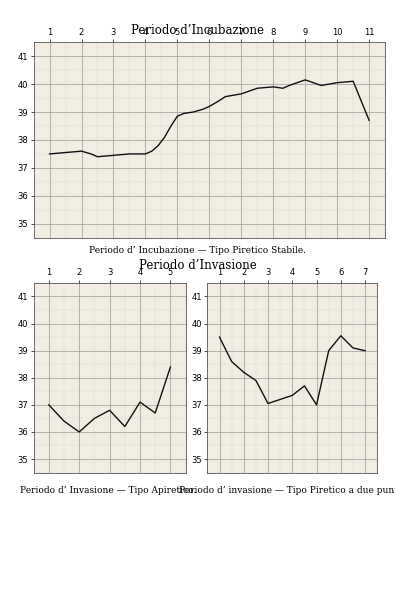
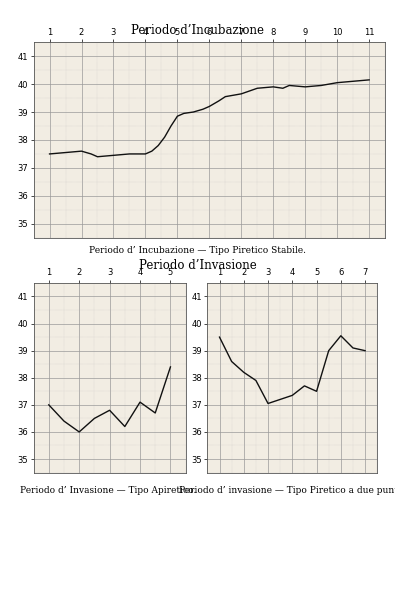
9: 40.15 -> 39.90
11: 38.70 -> 40.15
5: 37.00 -> 37.50
